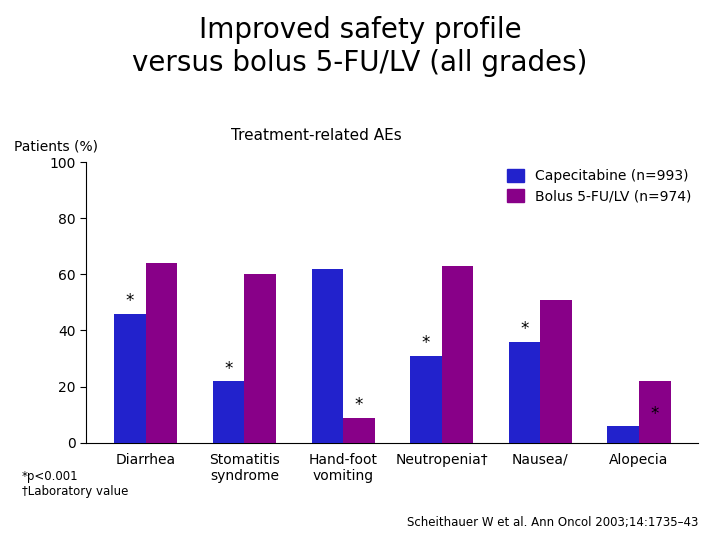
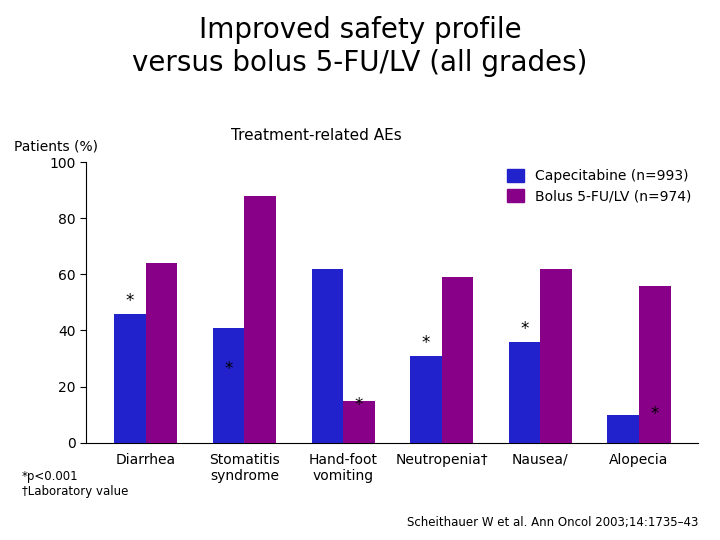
Capecitabine (n=993)/Stomatitis syndrome: 22 -> 41
Bolus 5-FU/LV (n=974)/Stomatitis syndrome: 60 -> 88
Bolus 5-FU/LV (n=974)/Hand-foot vomiting: 9 -> 15
Bolus 5-FU/LV (n=974)/Neutropenia†: 63 -> 59
Bolus 5-FU/LV (n=974)/Nausea/: 51 -> 62
Capecitabine (n=993)/Alopecia: 6 -> 10
Bolus 5-FU/LV (n=974)/Alopecia: 22 -> 56
